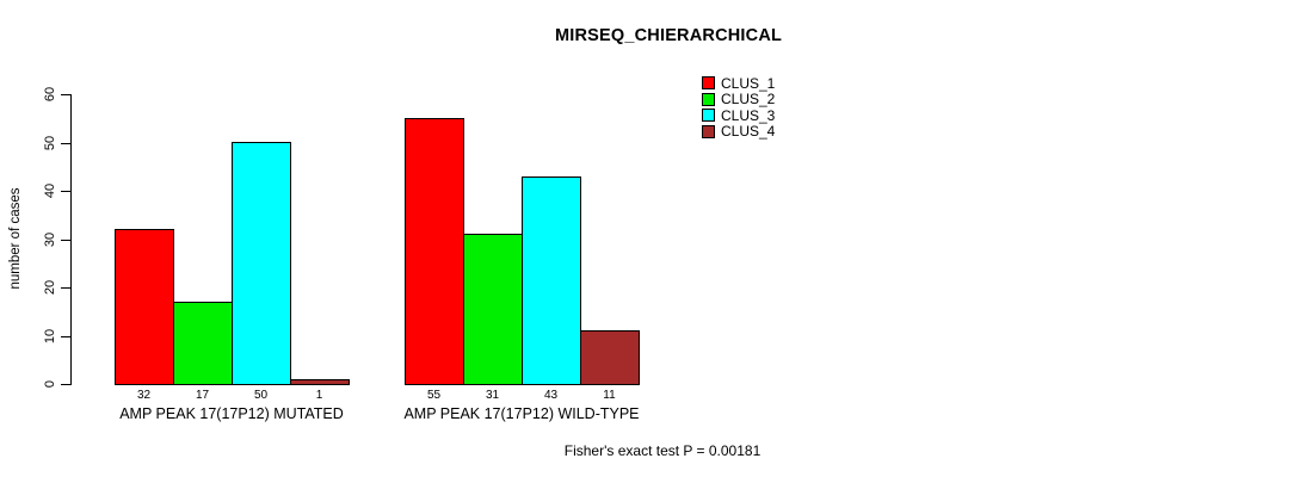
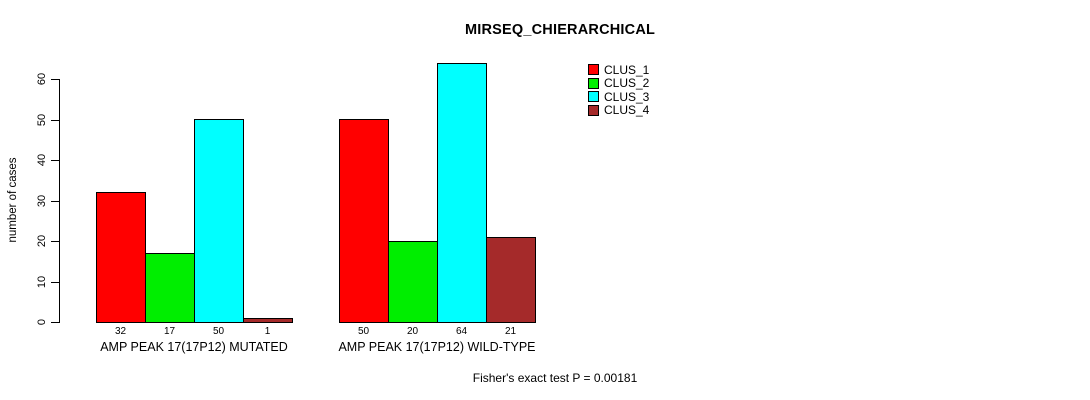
CLUS_1/AMP PEAK 17(17P12) WILD-TYPE: 55 -> 50
CLUS_2/AMP PEAK 17(17P12) WILD-TYPE: 31 -> 20
CLUS_3/AMP PEAK 17(17P12) WILD-TYPE: 43 -> 64
CLUS_4/AMP PEAK 17(17P12) WILD-TYPE: 11 -> 21
